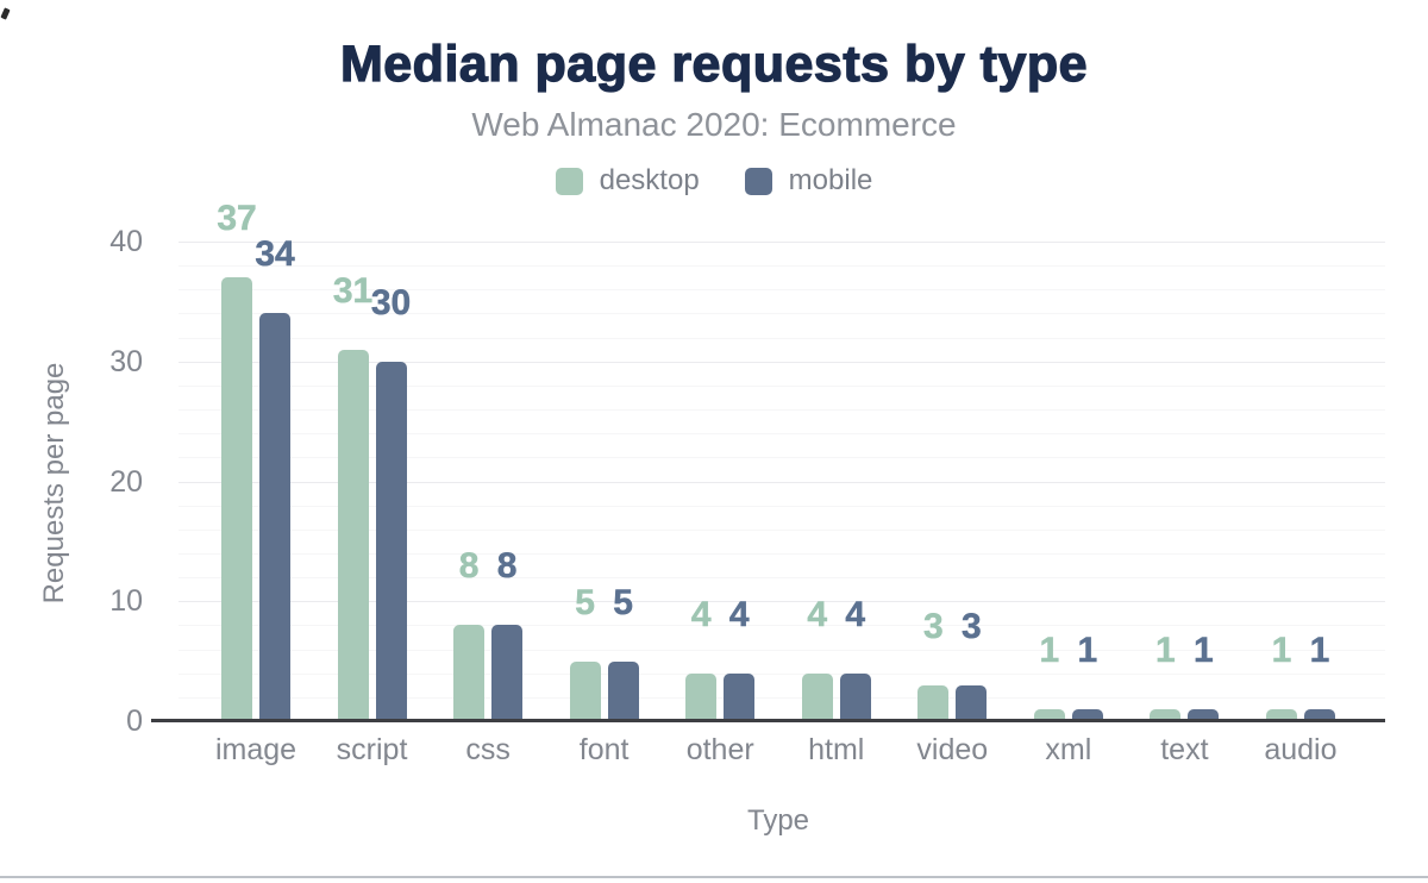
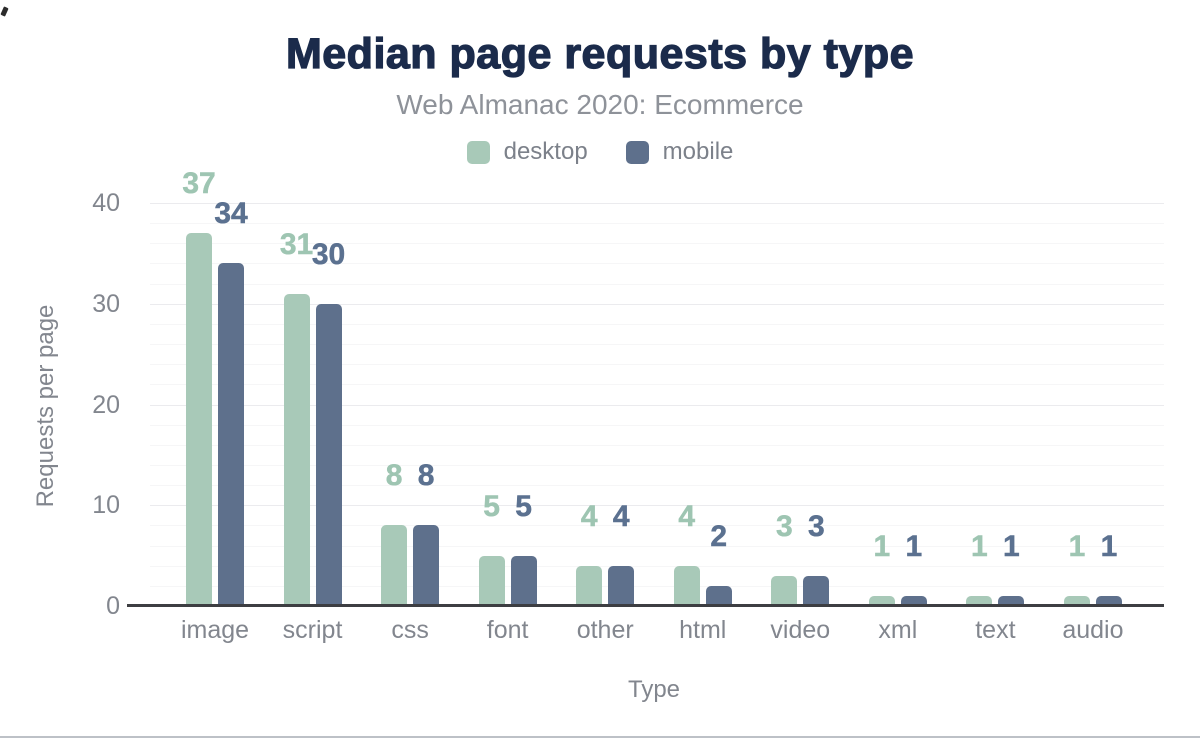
mobile/html: 4 -> 2
